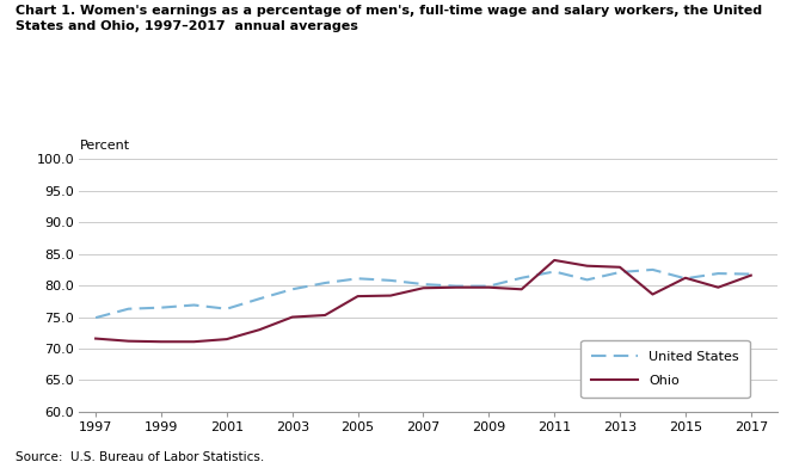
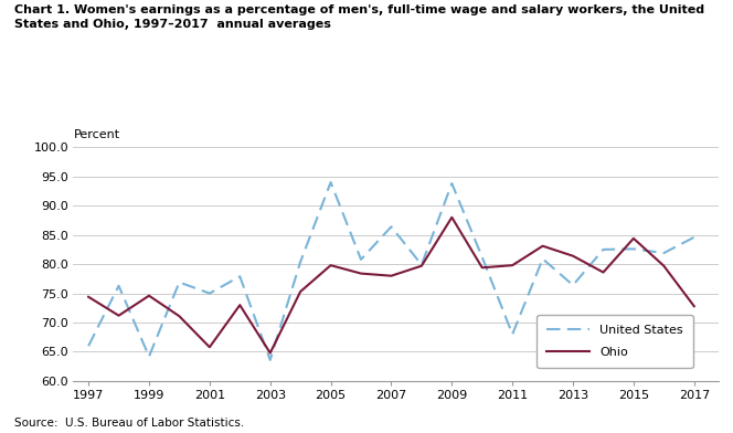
United States/1997: 74.9 -> 66.0
Ohio/1997: 71.6 -> 74.4
United States/1999: 76.5 -> 64.2
Ohio/1999: 71.1 -> 74.6
United States/2001: 76.3 -> 75.0
Ohio/2001: 71.5 -> 65.8
United States/2003: 79.4 -> 63.6
Ohio/2003: 75.0 -> 64.8
United States/2005: 81.1 -> 94.0
Ohio/2005: 78.3 -> 79.8
United States/2007: 80.2 -> 86.4
Ohio/2007: 79.6 -> 78.0
United States/2009: 79.9 -> 93.8
Ohio/2009: 79.7 -> 88.0
United States/2011: 82.2 -> 68.0
Ohio/2011: 84.0 -> 79.8
United States/2013: 82.1 -> 76.4
Ohio/2013: 82.9 -> 81.4
United States/2015: 81.1 -> 82.6
Ohio/2015: 81.2 -> 84.4
United States/2017: 81.8 -> 84.6
Ohio/2017: 81.6 -> 72.8
